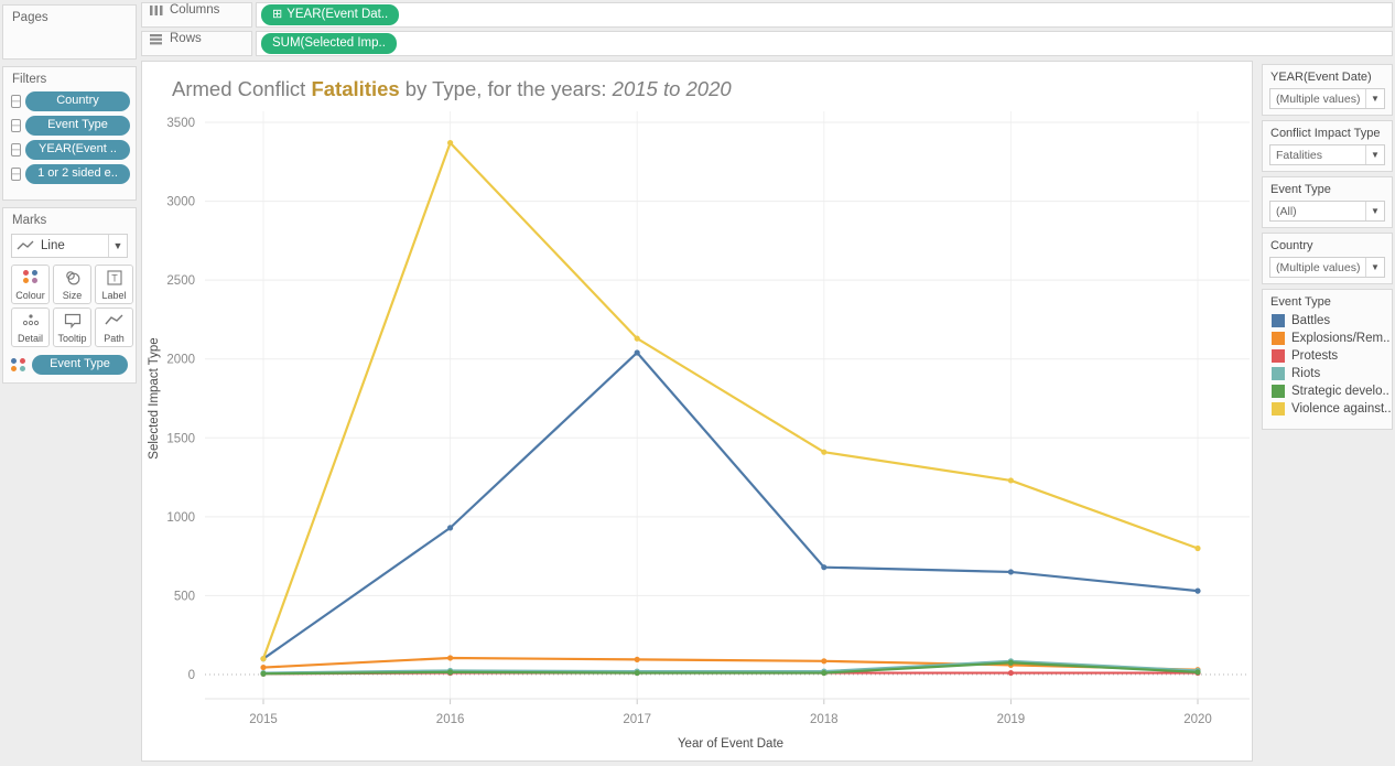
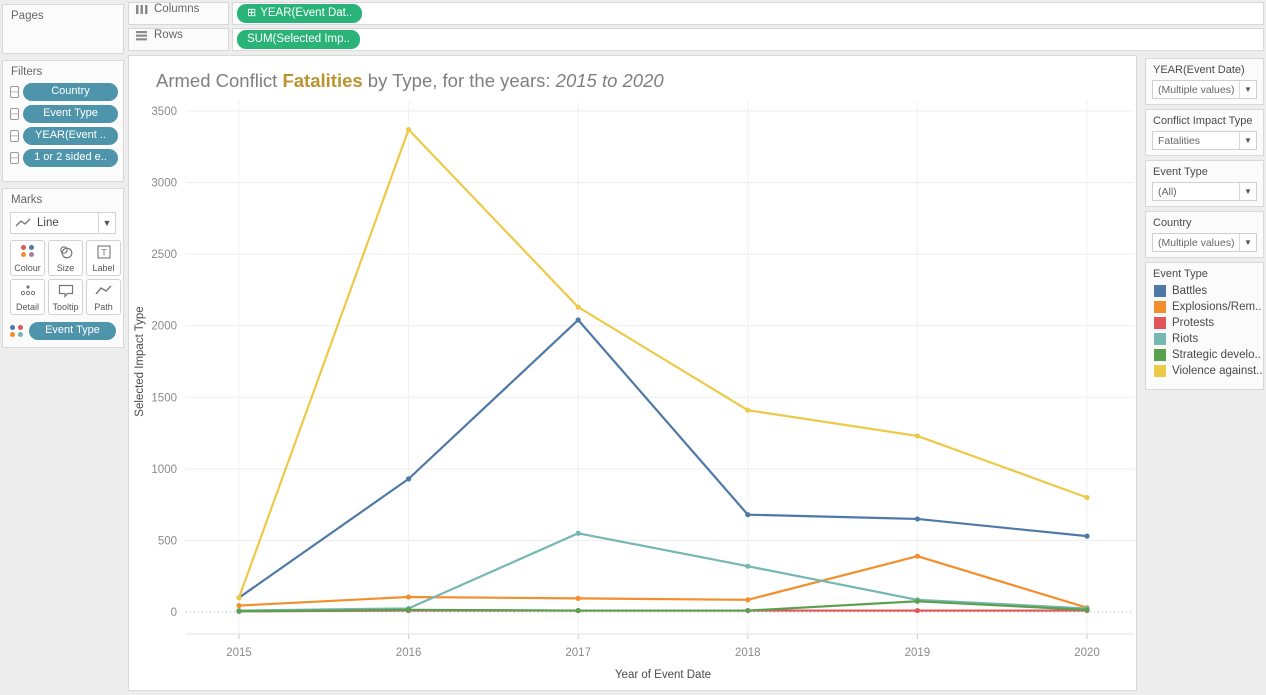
Riots/2017: 20 -> 550
Riots/2018: 20 -> 320
Explosions/Rem../2019: 60 -> 390
